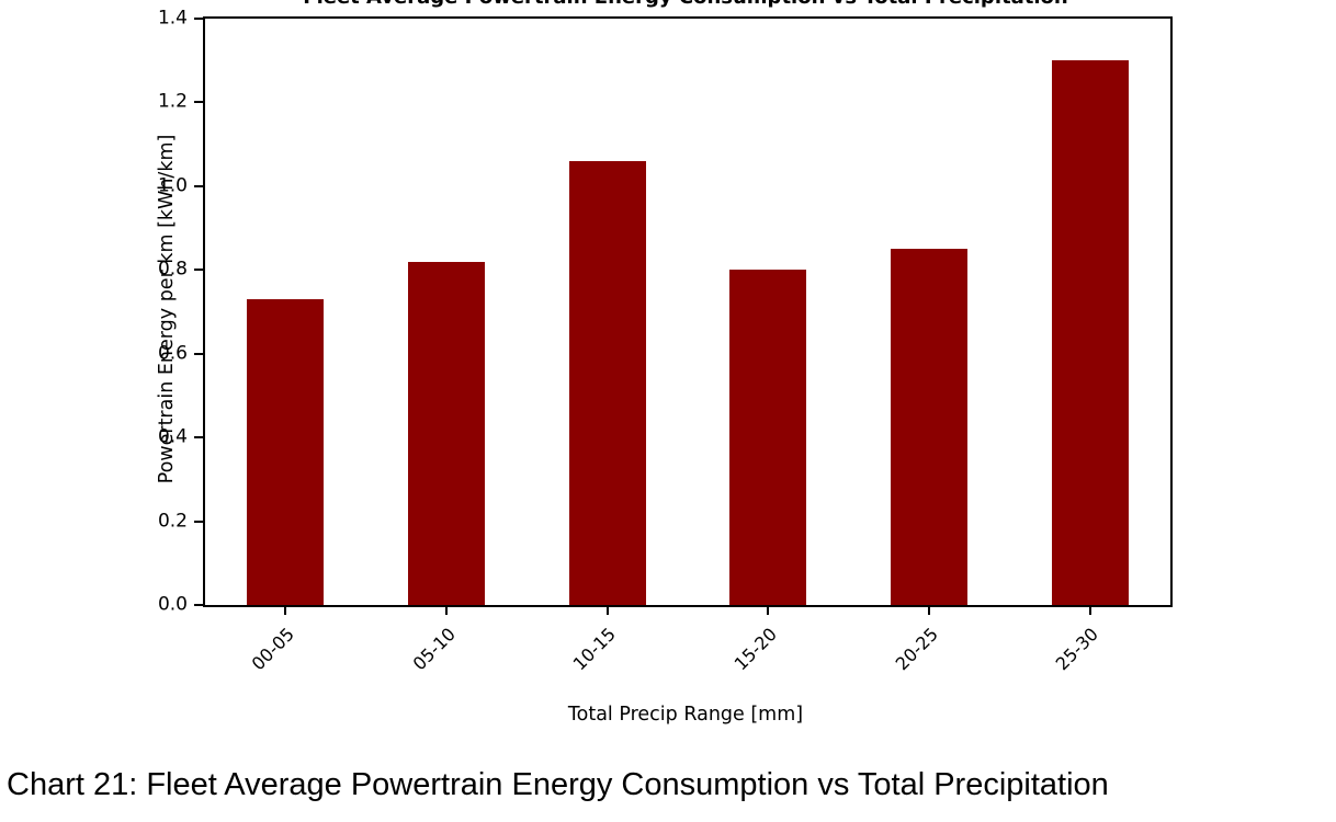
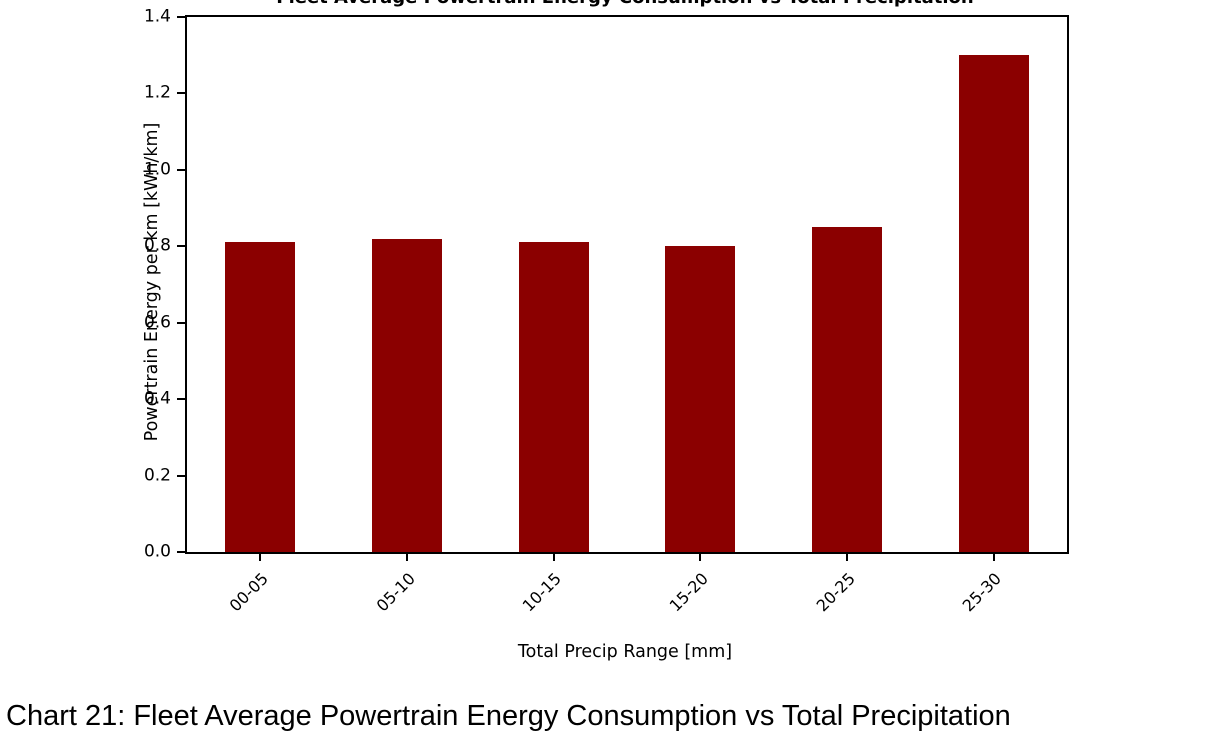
00-05: 0.73 -> 0.81
10-15: 1.06 -> 0.81
